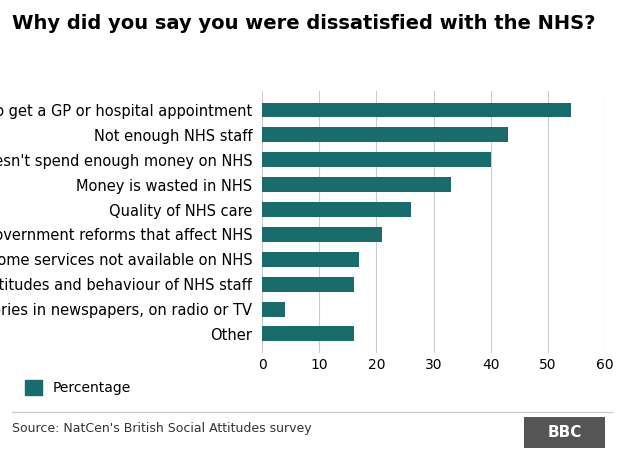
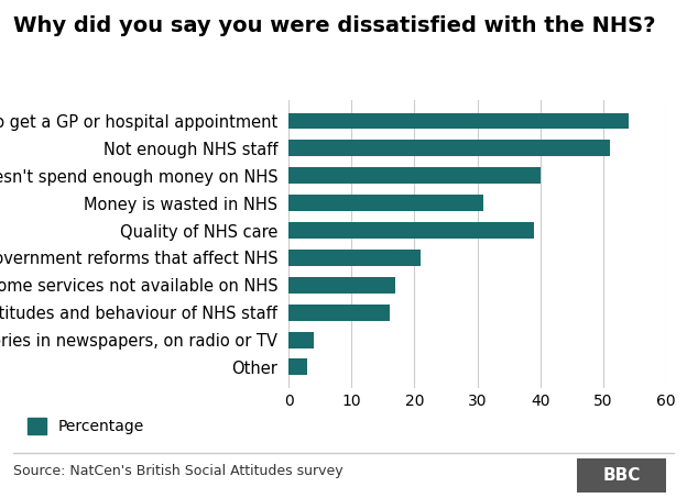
Not enough NHS staff: 43 -> 51
Money is wasted in NHS: 33 -> 31
Quality of NHS care: 26 -> 39
Other: 16 -> 3
